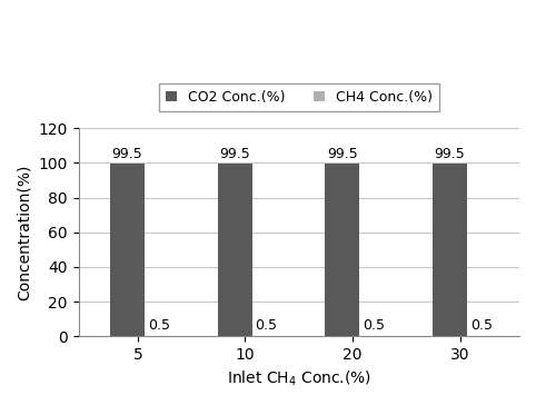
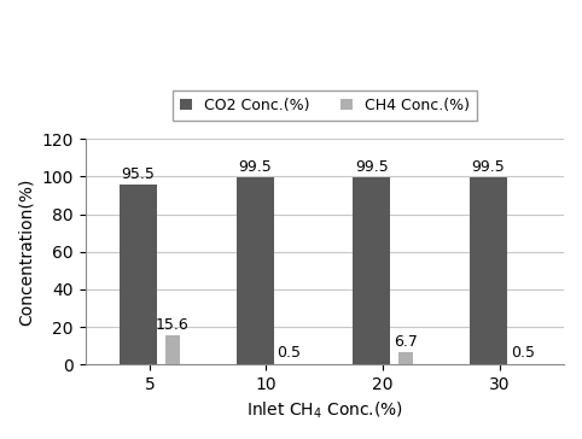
CO2 Conc.(%)/5: 99.5 -> 95.5
CH4 Conc.(%)/5: 0.5 -> 15.6
CH4 Conc.(%)/20: 0.5 -> 6.7
